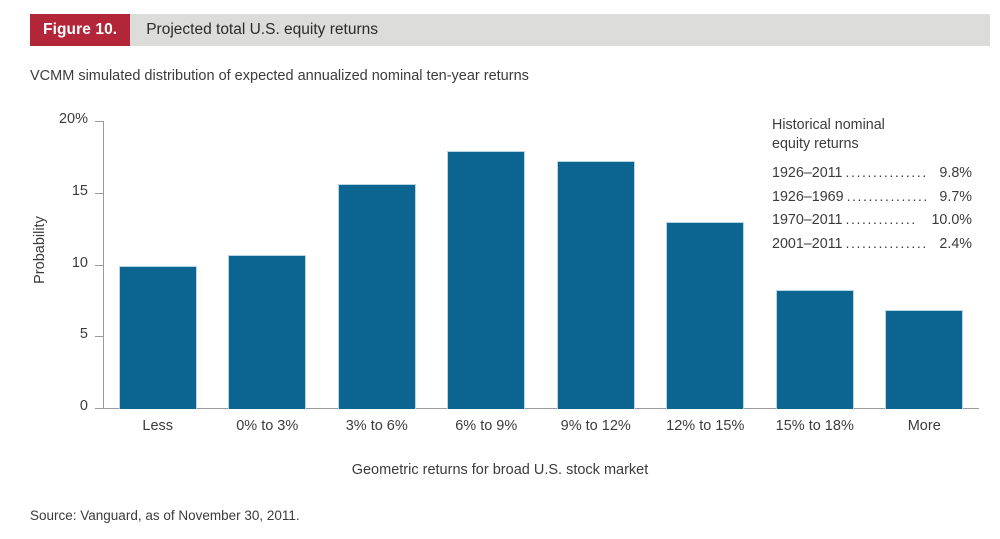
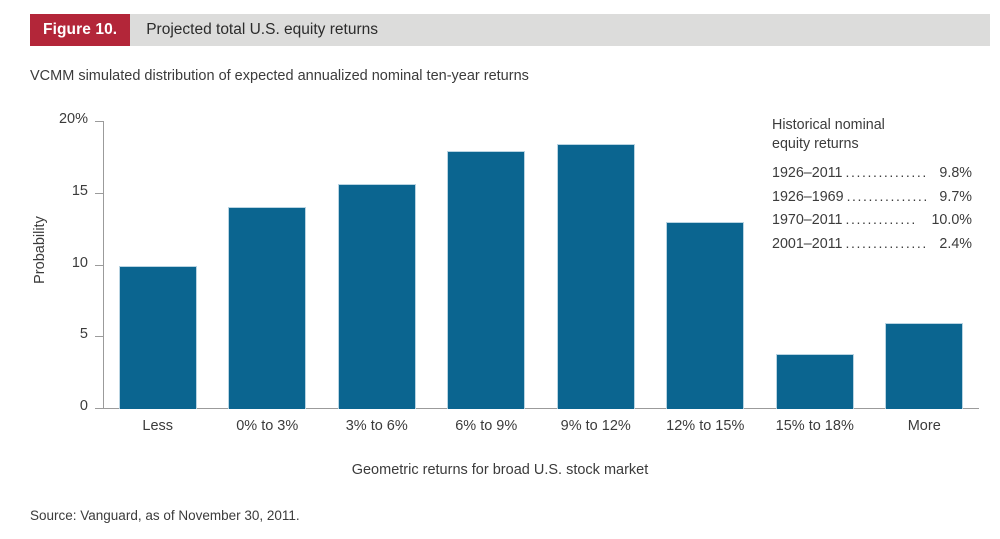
0% to 3%: 10.7% -> 14.1%
9% to 12%: 17.3% -> 18.5%
15% to 18%: 8.3% -> 3.8%
More: 6.9% -> 6.0%
